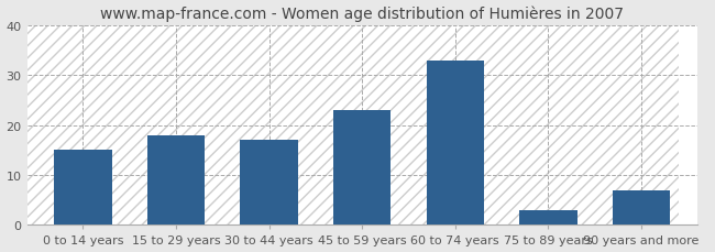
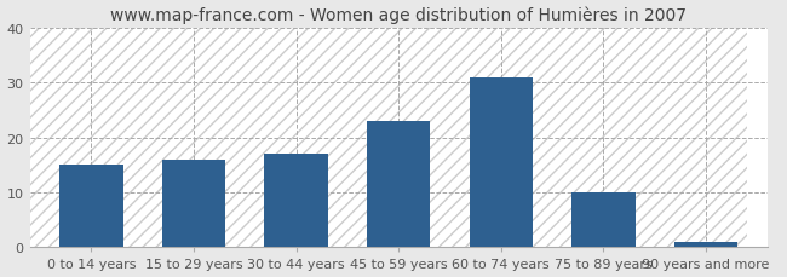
15 to 29 years: 18 -> 16
60 to 74 years: 33 -> 31
75 to 89 years: 3 -> 10
90 years and more: 7 -> 1
